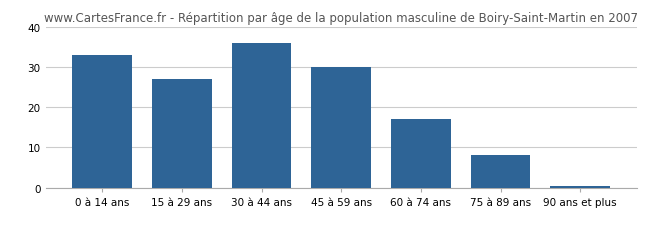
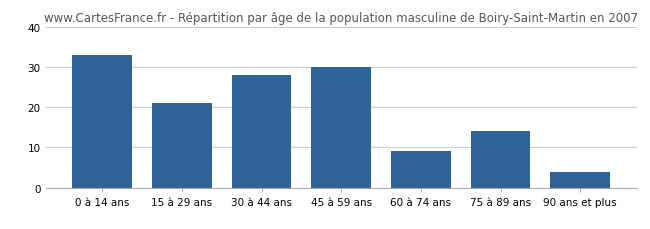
15 à 29 ans: 27.0 -> 21.0
30 à 44 ans: 36.0 -> 28.0
60 à 74 ans: 17.0 -> 9.0
75 à 89 ans: 8.0 -> 14.0
90 ans et plus: 0.5 -> 4.0
